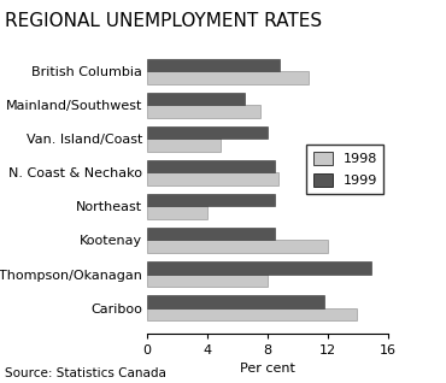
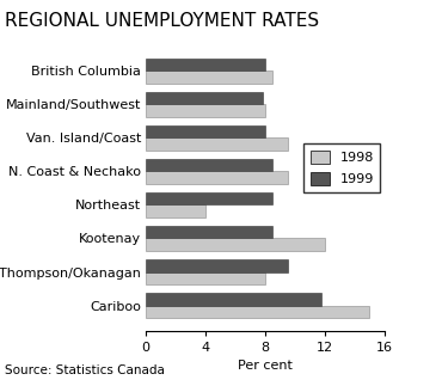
1999/British Columbia: 8.8 -> 8.0
1998/British Columbia: 10.7 -> 8.5
1999/Mainland/Southwest: 6.5 -> 7.8
1998/Mainland/Southwest: 7.5 -> 8.0
1998/Van. Island/Coast: 4.9 -> 9.5
1998/N. Coast & Nechako: 8.7 -> 9.5
1999/Thompson/Okanagan: 14.9 -> 9.5
1998/Cariboo: 13.9 -> 15.0
